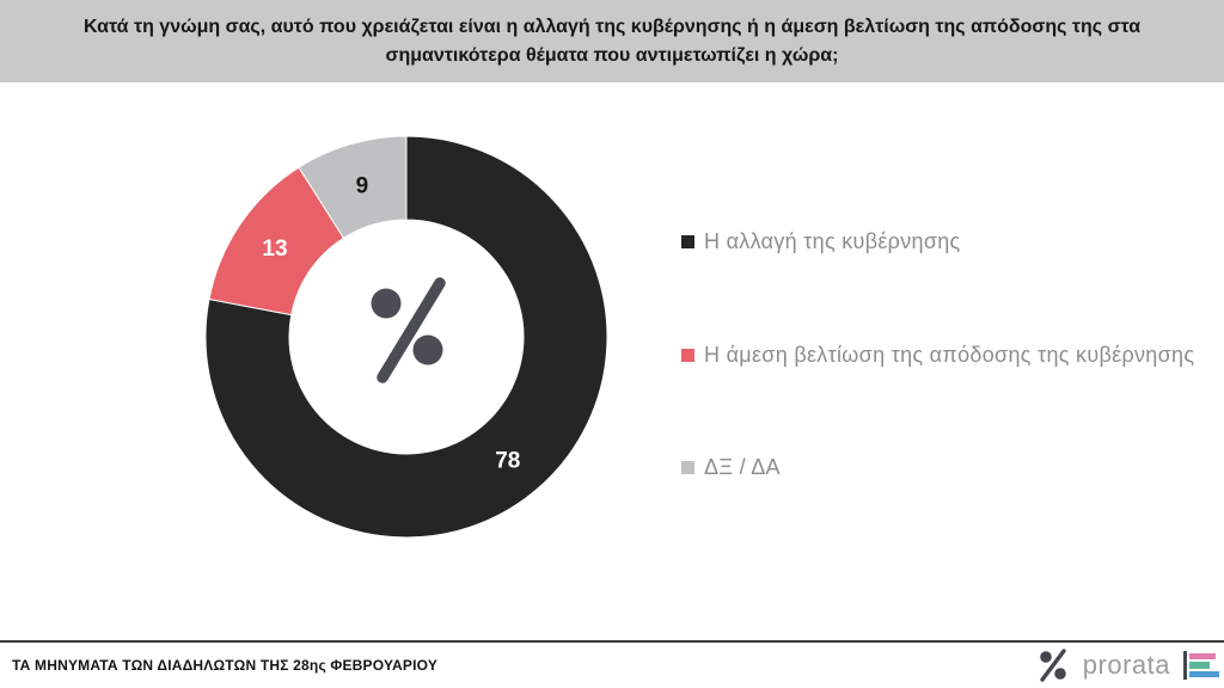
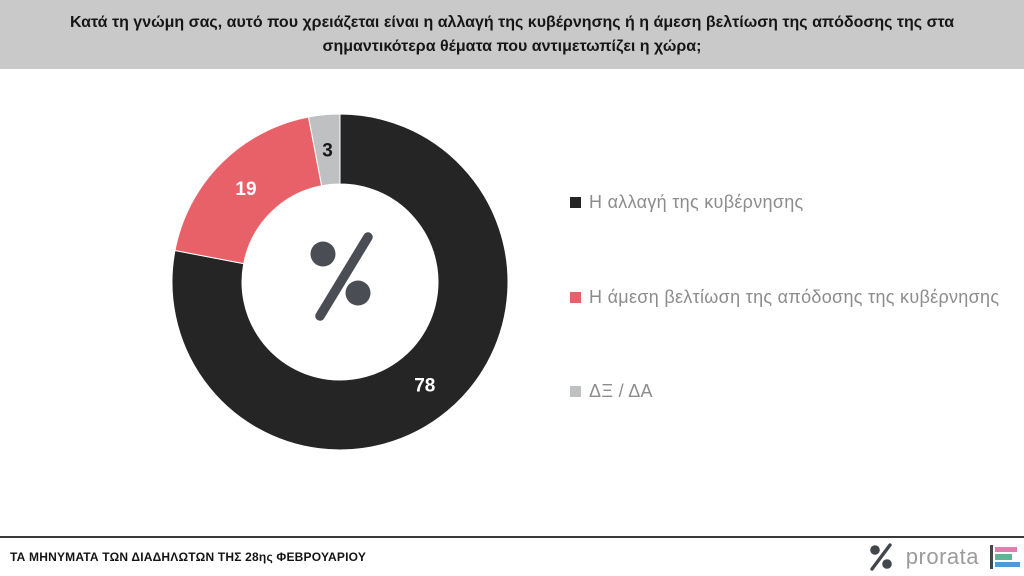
Η άμεση βελτίωση της απόδοσης της κυβέρνησης: 13 -> 19
ΔΞ / ΔΑ: 9 -> 3
